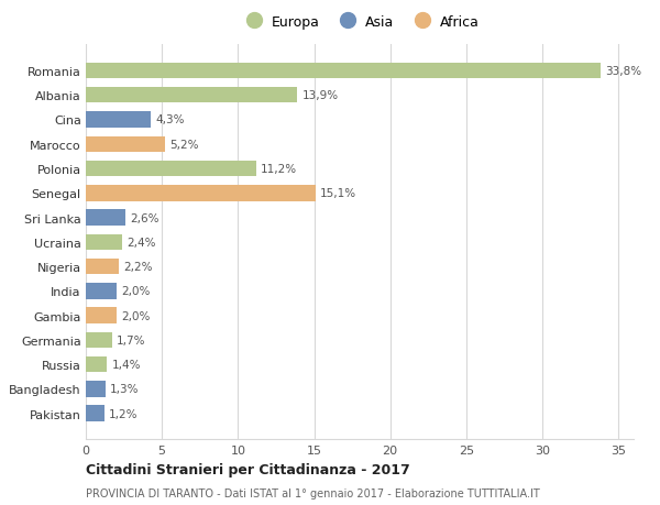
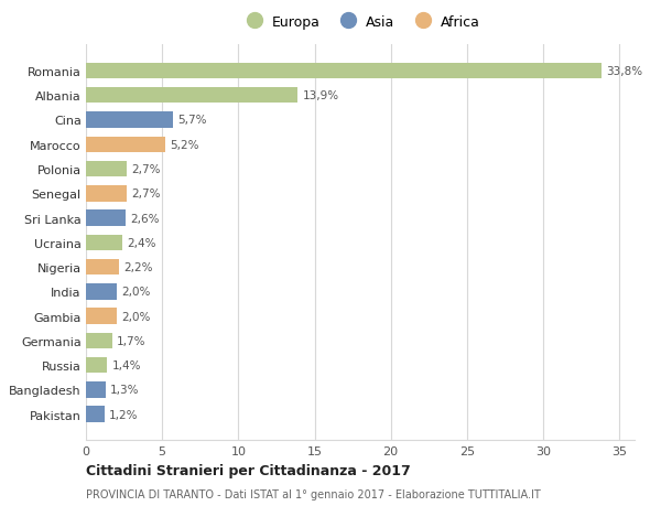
Cina: 4,3% -> 5,7%
Polonia: 11,2% -> 2,7%
Senegal: 15,1% -> 2,7%
